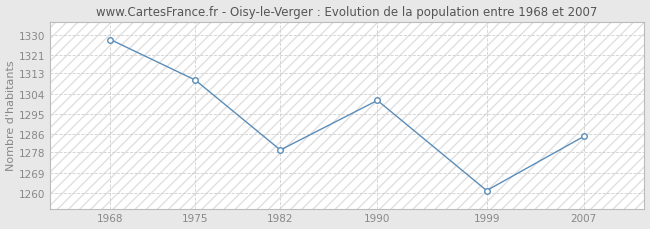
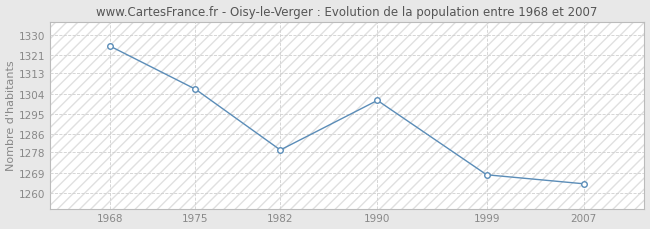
1968: 1328 -> 1325
1975: 1310 -> 1306
1999: 1261 -> 1268
2007: 1285 -> 1264
